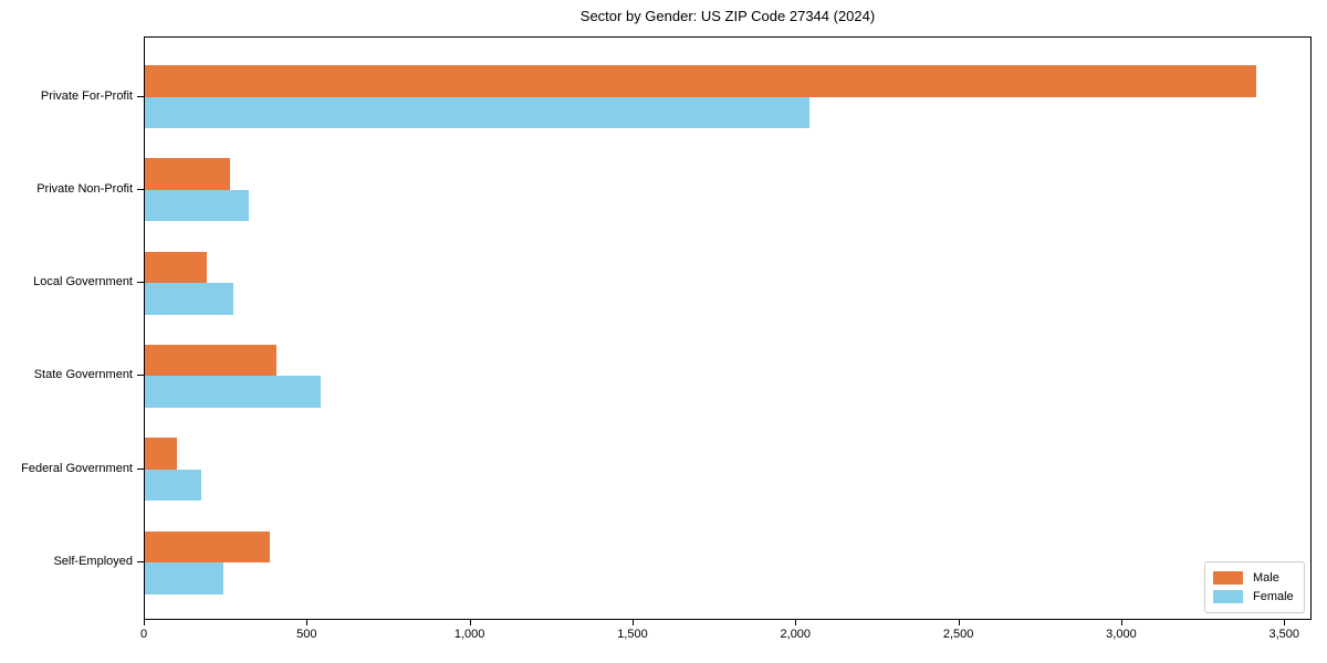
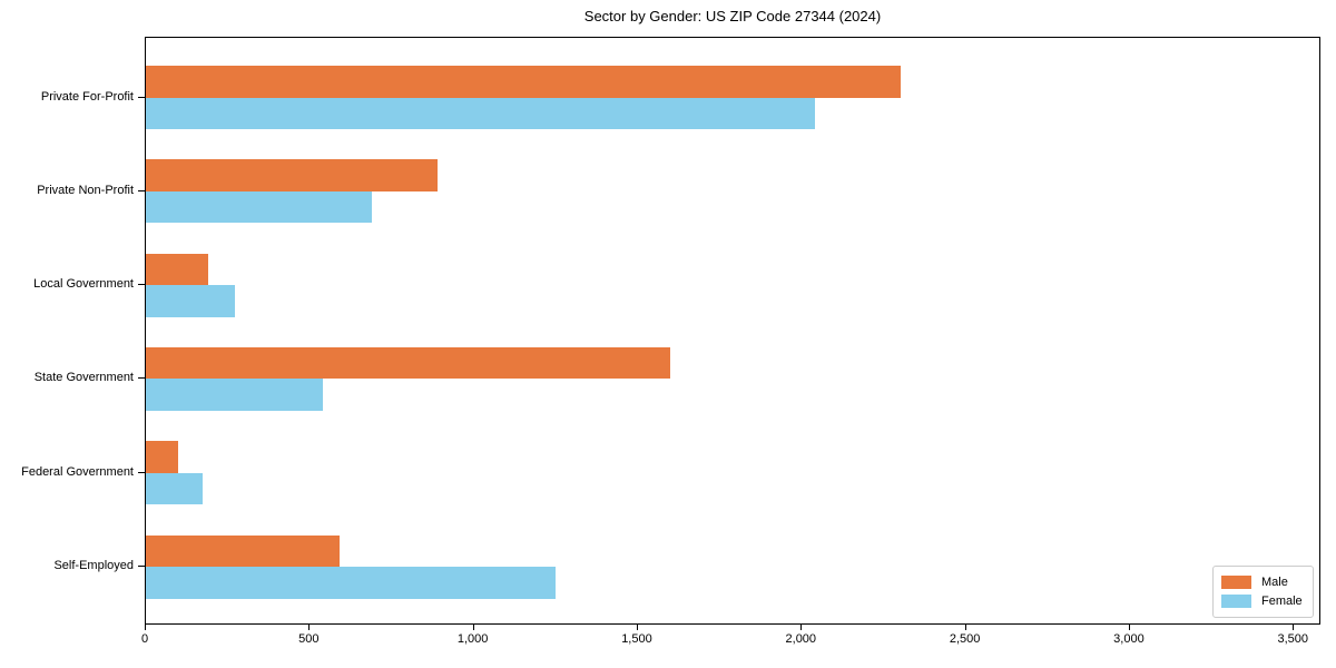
Male/Private For-Profit: 3410 -> 2300
Male/Private Non-Profit: 260 -> 890
Female/Private Non-Profit: 320 -> 690
Male/State Government: 400 -> 1600
Male/Self-Employed: 380 -> 590
Female/Self-Employed: 240 -> 1250
